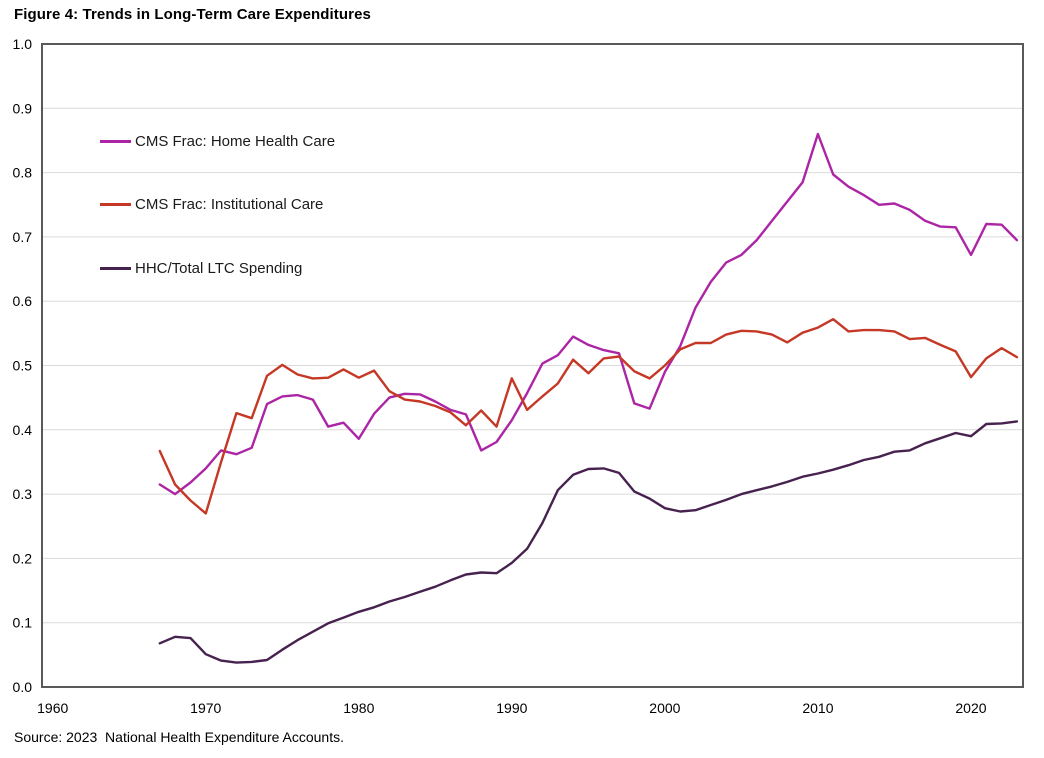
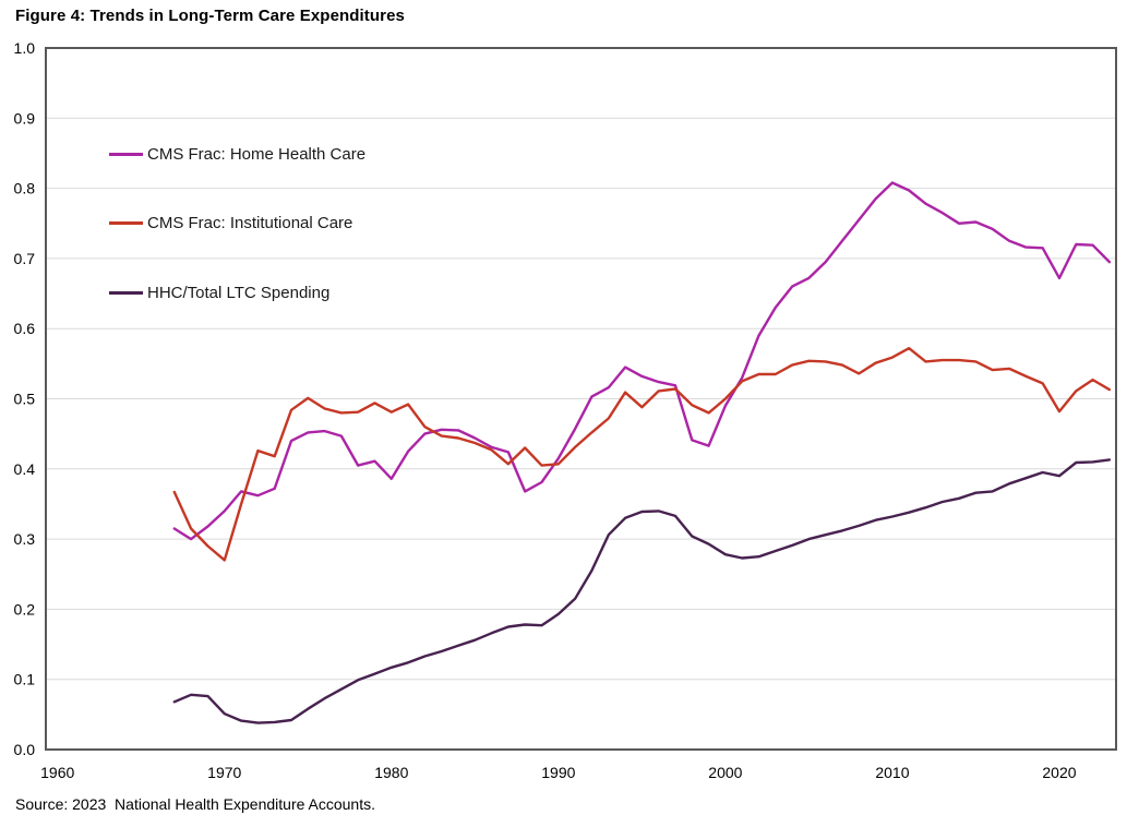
CMS Frac: Institutional Care/1990: 0.48 -> 0.41
CMS Frac: Home Health Care/2010: 0.86 -> 0.81
